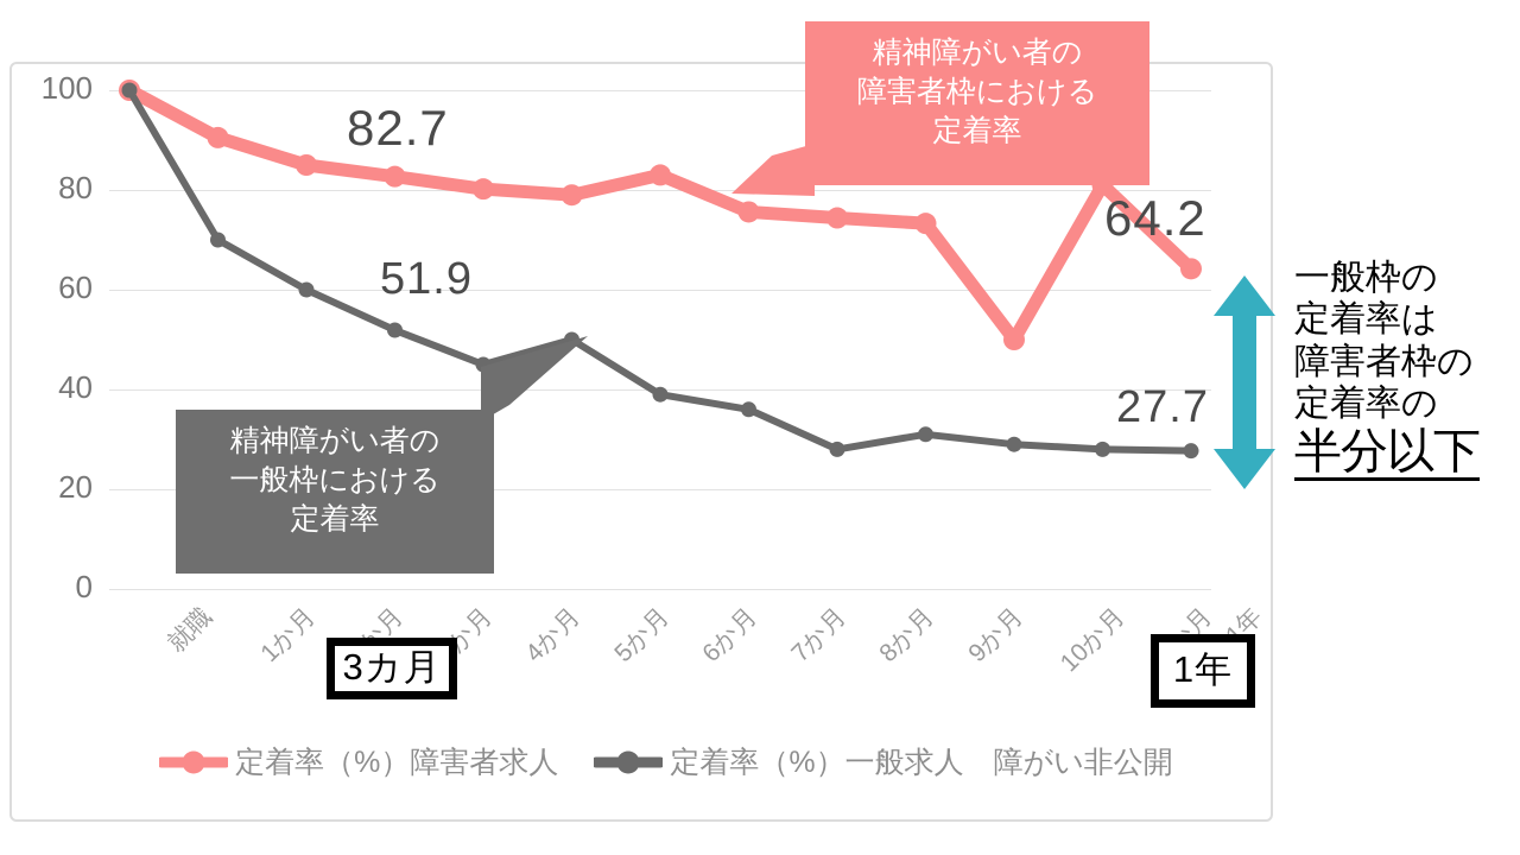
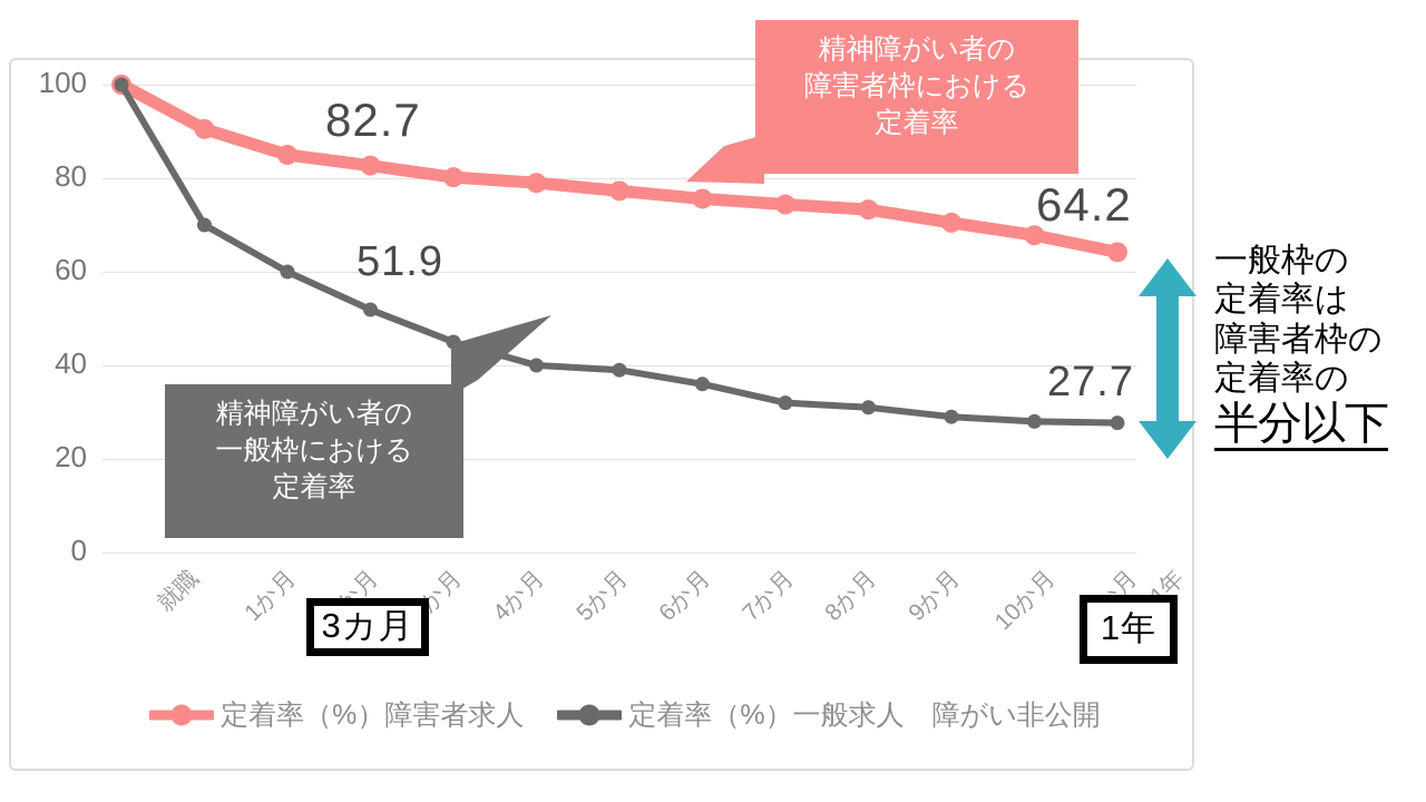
定着率（%）一般求人 障がい非公開/5か月: 50 -> 40
定着率（%）障害者求人/6か月: 83 -> 77
定着率（%）一般求人 障がい非公開/8か月: 28 -> 32
定着率（%）障害者求人/10か月: 50 -> 70
定着率（%）障害者求人/11か月: 81 -> 68
